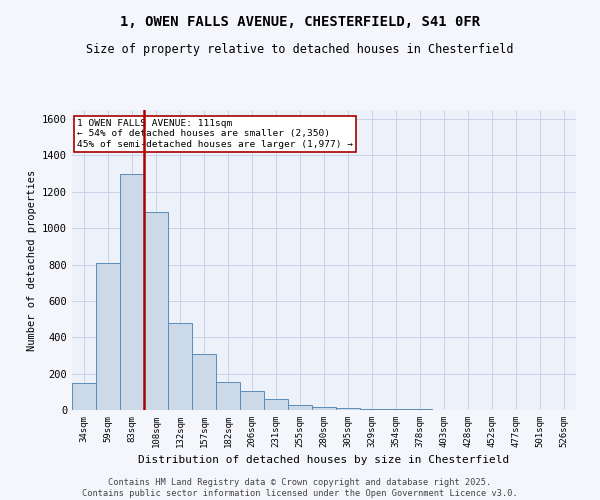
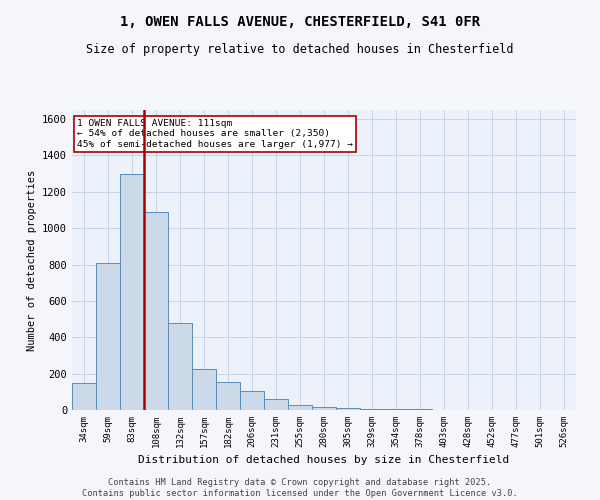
157sqm: 310 -> 220
